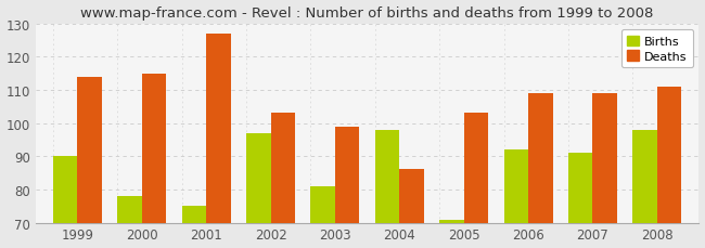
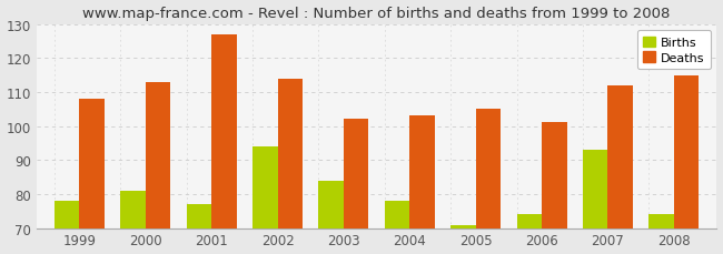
Births/1999: 90 -> 78
Deaths/1999: 114 -> 108
Births/2000: 78 -> 81
Deaths/2000: 115 -> 113
Births/2001: 75 -> 77
Births/2002: 97 -> 94
Deaths/2002: 103 -> 114
Births/2003: 81 -> 84
Deaths/2003: 99 -> 102
Births/2004: 98 -> 78
Deaths/2004: 86 -> 103
Deaths/2005: 103 -> 105
Births/2006: 92 -> 74
Deaths/2006: 109 -> 101
Births/2007: 91 -> 93
Deaths/2007: 109 -> 112
Births/2008: 98 -> 74
Deaths/2008: 111 -> 115
